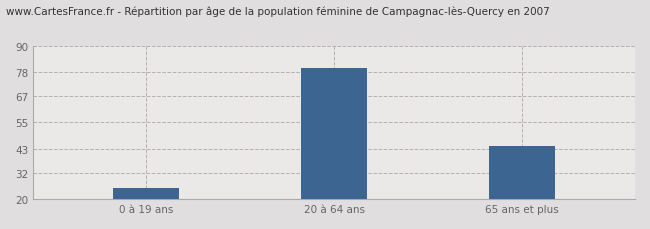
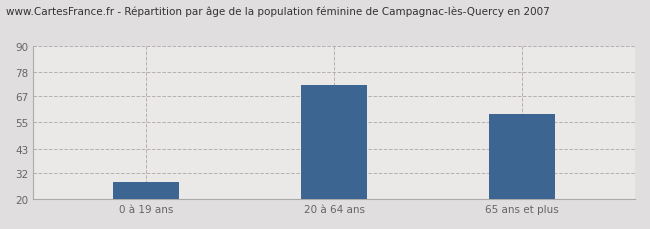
0 à 19 ans: 25 -> 28
20 à 64 ans: 80 -> 72
65 ans et plus: 44 -> 59
